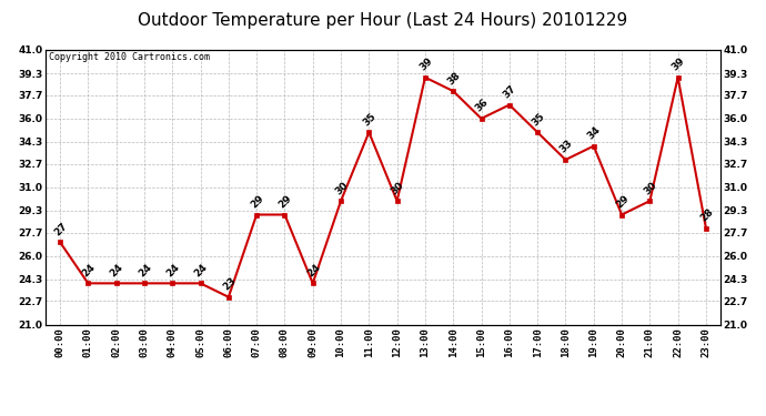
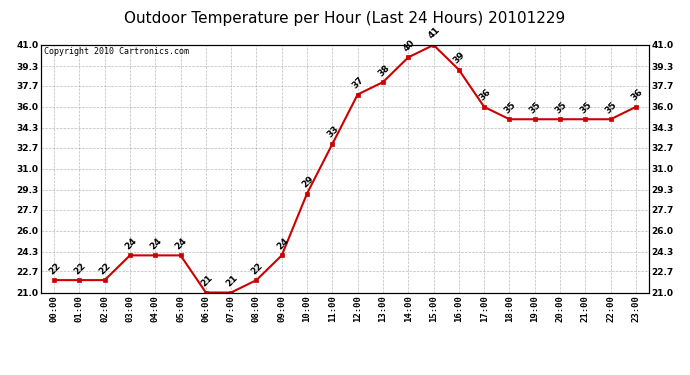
00:00: 27 -> 22
01:00: 24 -> 22
02:00: 24 -> 22
06:00: 23 -> 21
07:00: 29 -> 21
08:00: 29 -> 22
10:00: 30 -> 29
11:00: 35 -> 33
12:00: 30 -> 37
13:00: 39 -> 38
14:00: 38 -> 40
15:00: 36 -> 41
16:00: 37 -> 39
17:00: 35 -> 36
18:00: 33 -> 35
19:00: 34 -> 35
20:00: 29 -> 35
21:00: 30 -> 35
22:00: 39 -> 35
23:00: 28 -> 36
